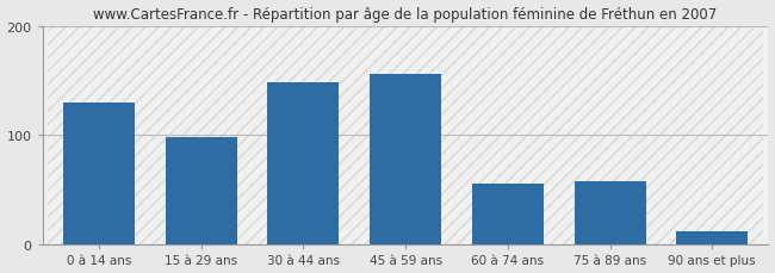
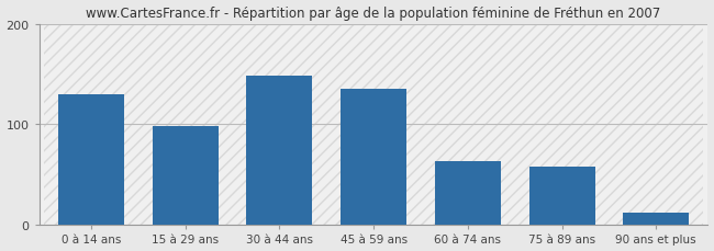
45 à 59 ans: 156 -> 135
60 à 74 ans: 56 -> 63
